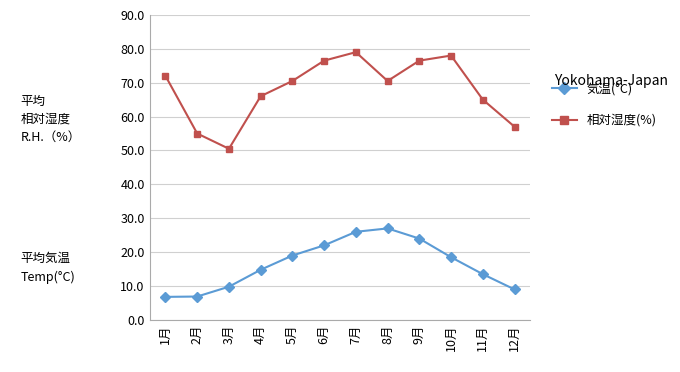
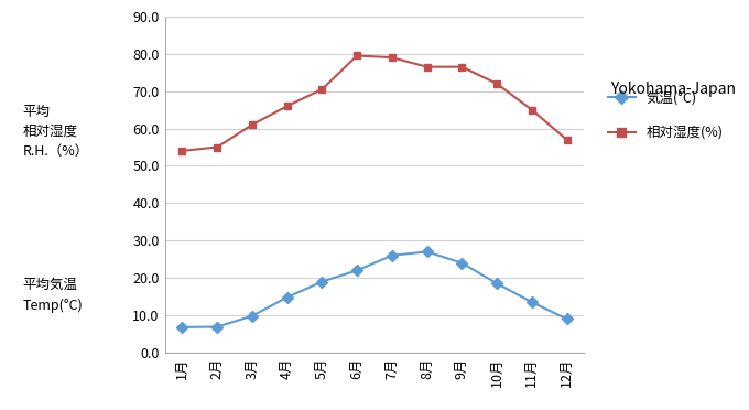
相対湿度(%)/1月: 72.0 -> 54.0
相対湿度(%)/3月: 50.5 -> 61.0
相対湿度(%)/6月: 76.5 -> 79.5
相対湿度(%)/8月: 70.5 -> 76.5
相対湿度(%)/10月: 78.0 -> 72.0
